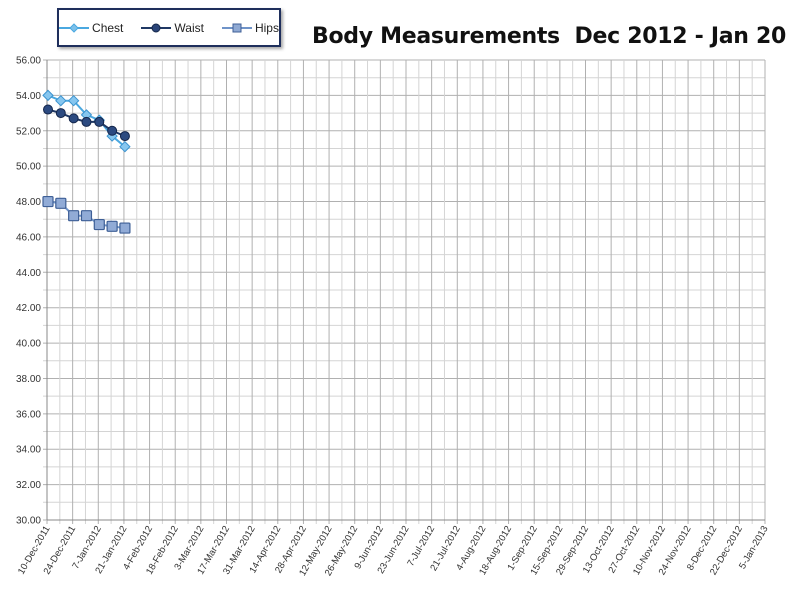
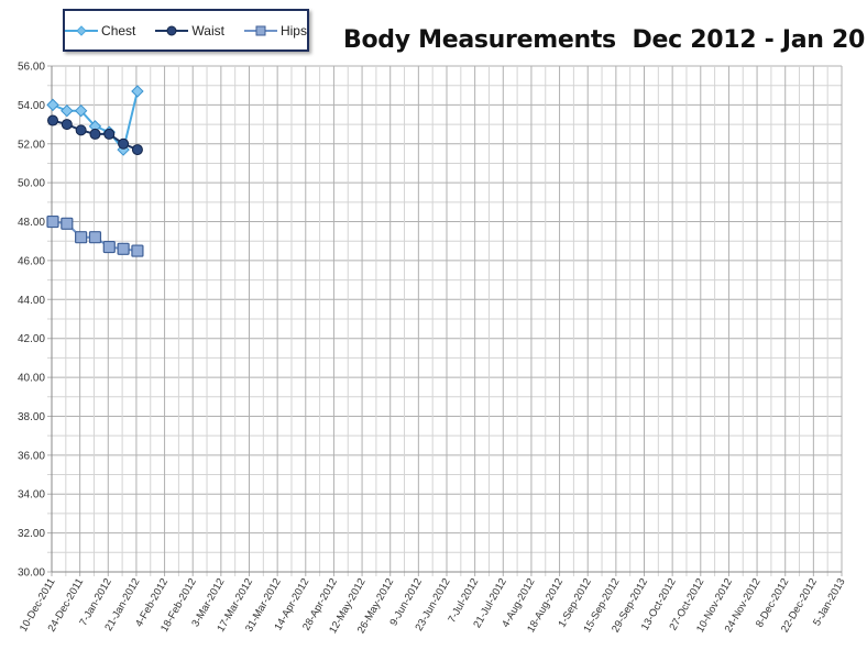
Chest/21-Jan-2012: 51.1 -> 54.7
